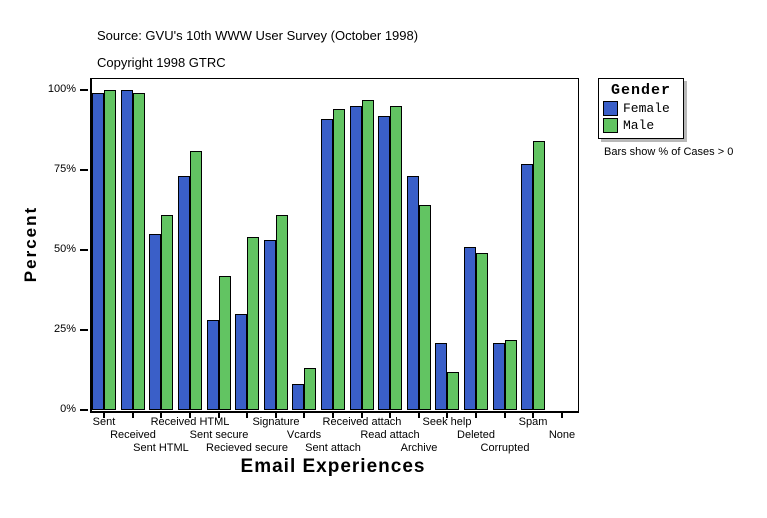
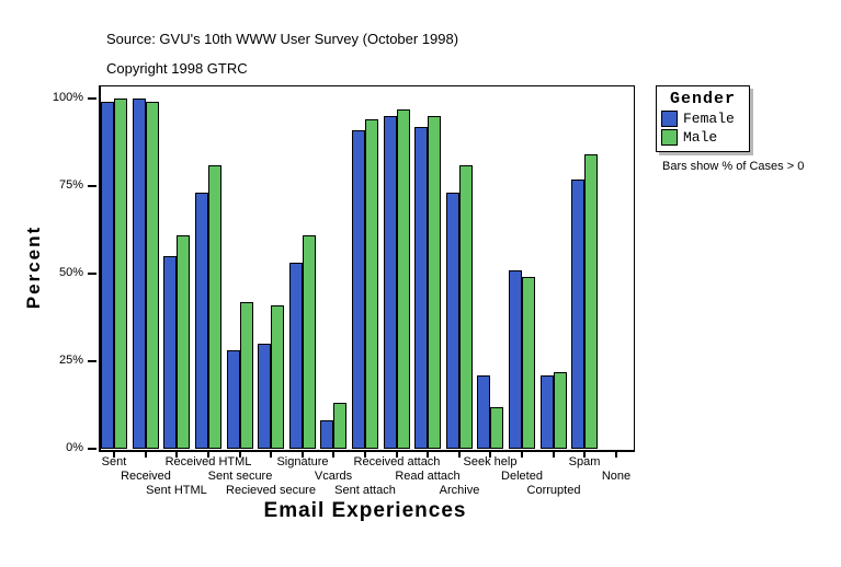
Male/Recieved secure: 54% -> 41%
Male/Archive: 64% -> 81%
